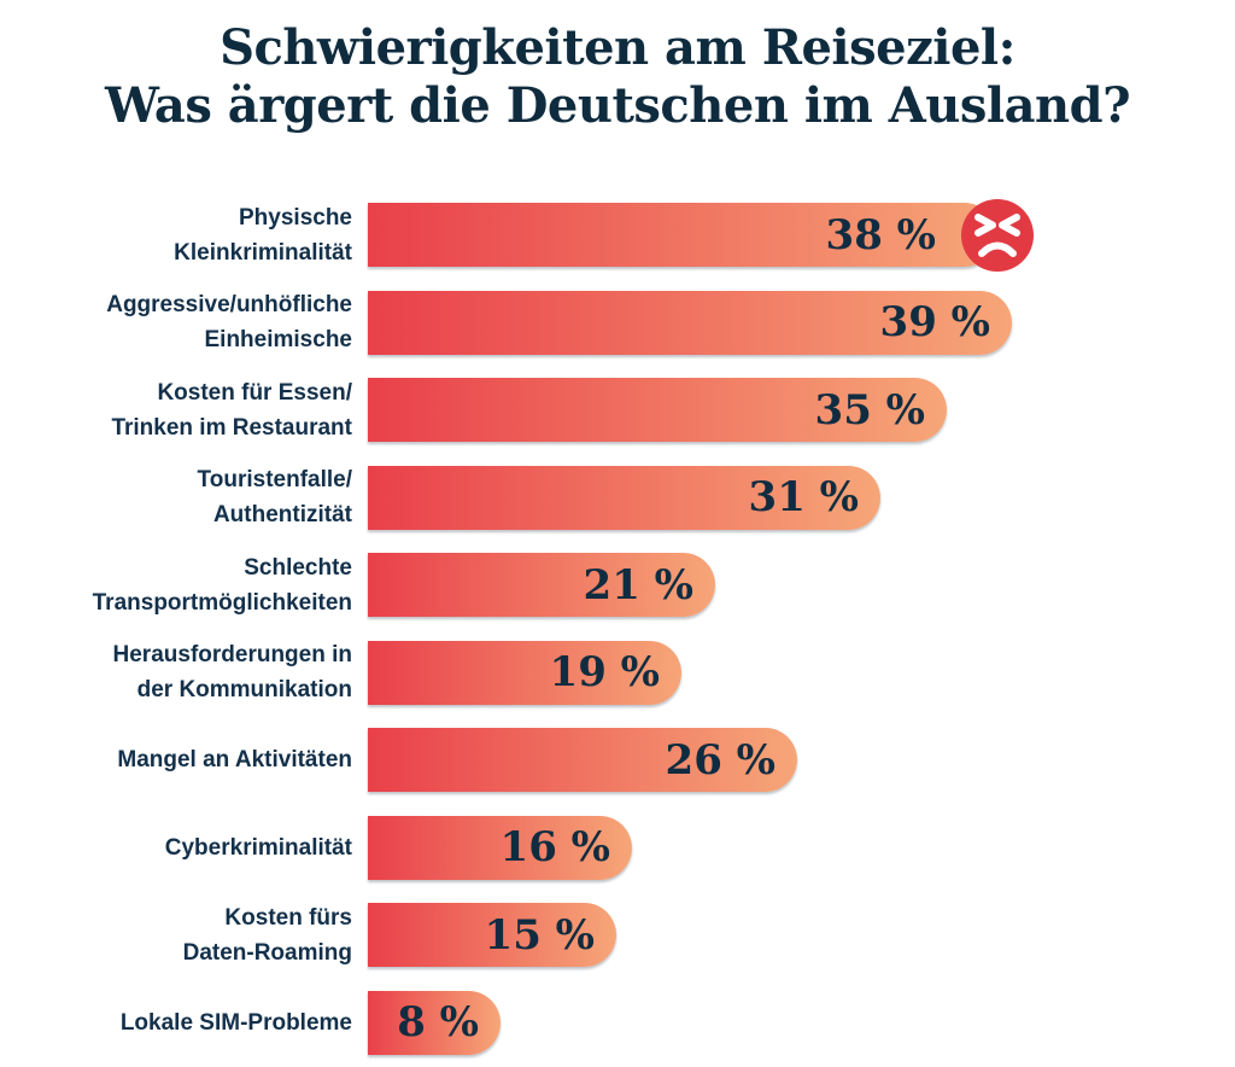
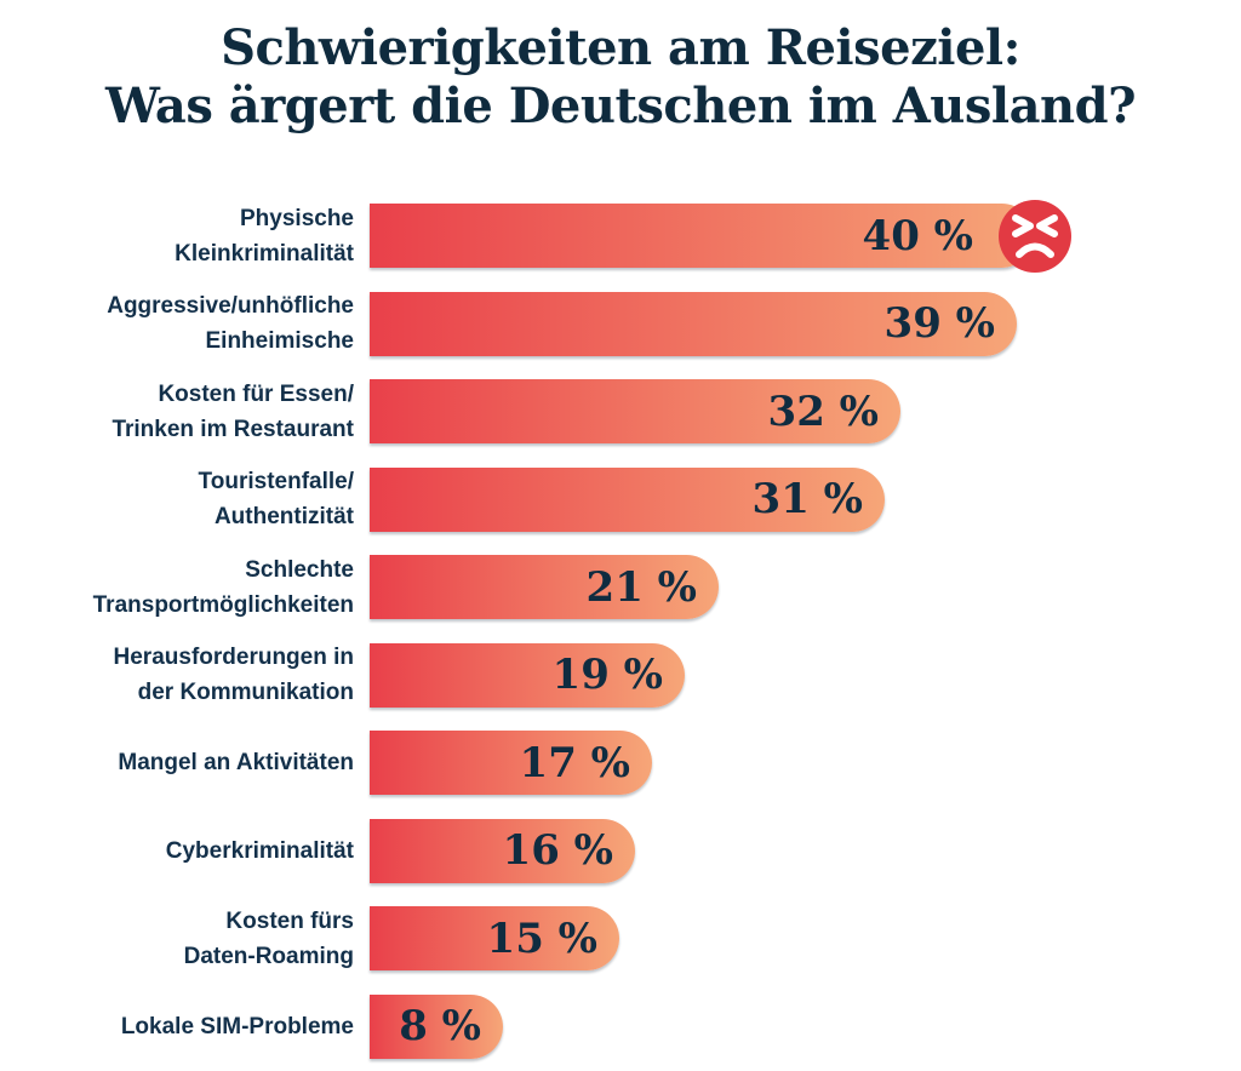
Physische Kleinkriminalität: 38 -> 40
Kosten für Essen/ Trinken im Restaurant: 35 -> 32
Mangel an Aktivitäten: 26 -> 17
